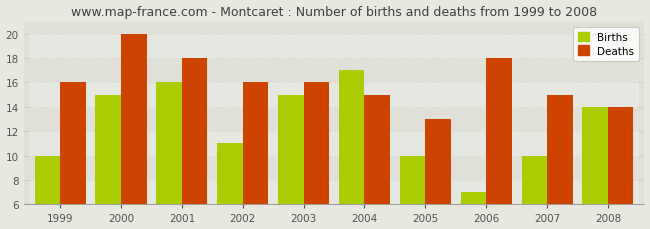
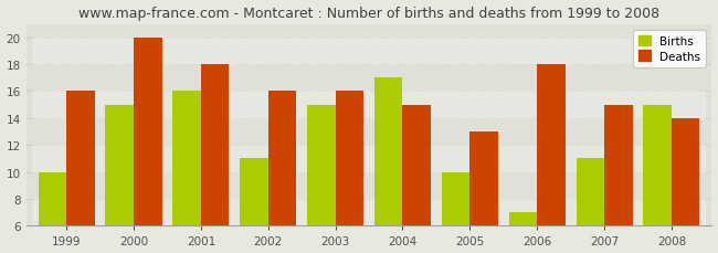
Births/2007: 10 -> 11
Births/2008: 14 -> 15
